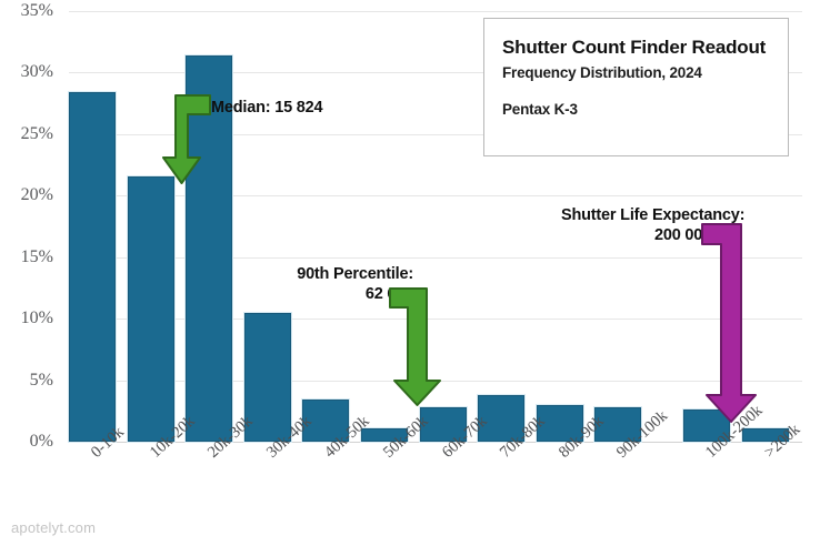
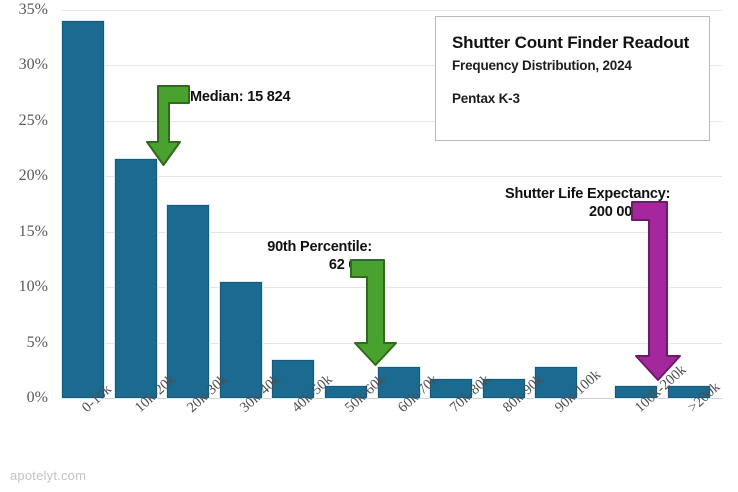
0-10k: 28.4% -> 34.0%
20k-30k: 31.4% -> 17.4%
70k-80k: 3.8% -> 1.7%
80k-90k: 3.0% -> 1.7%
100k-200k: 2.6% -> 1.1%
